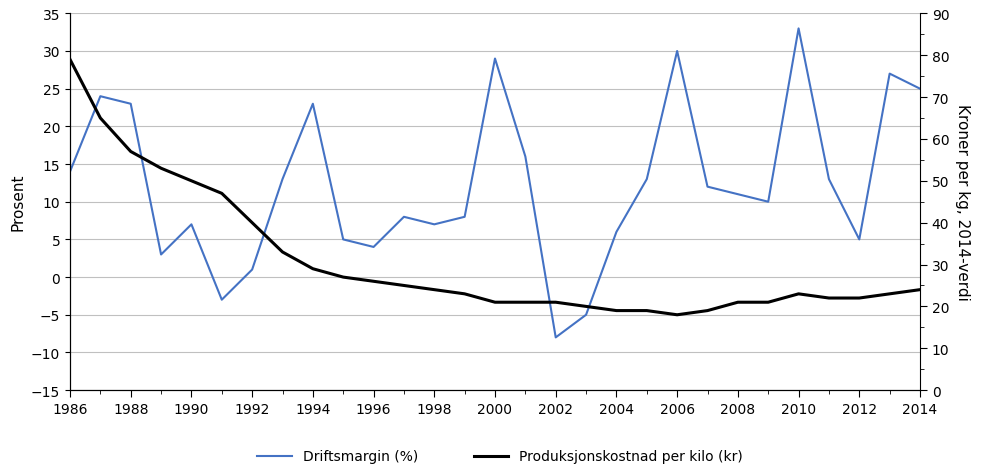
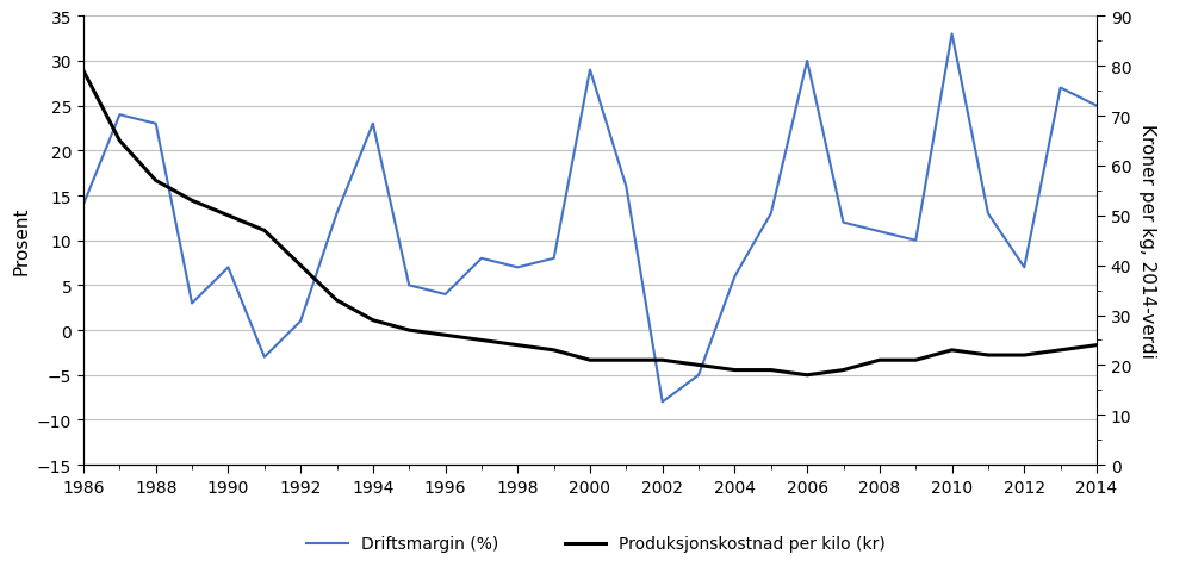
Driftsmargin (%)/2012: 5 -> 7
